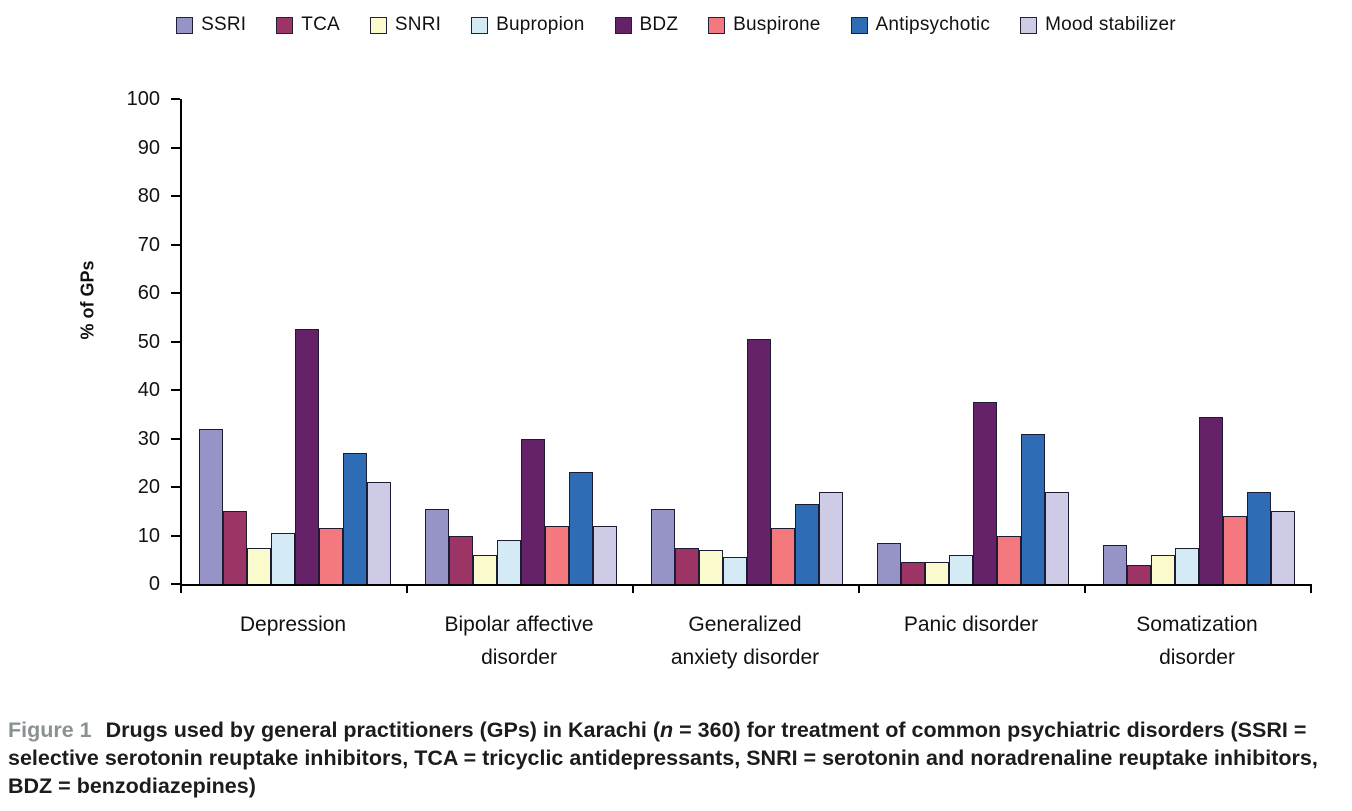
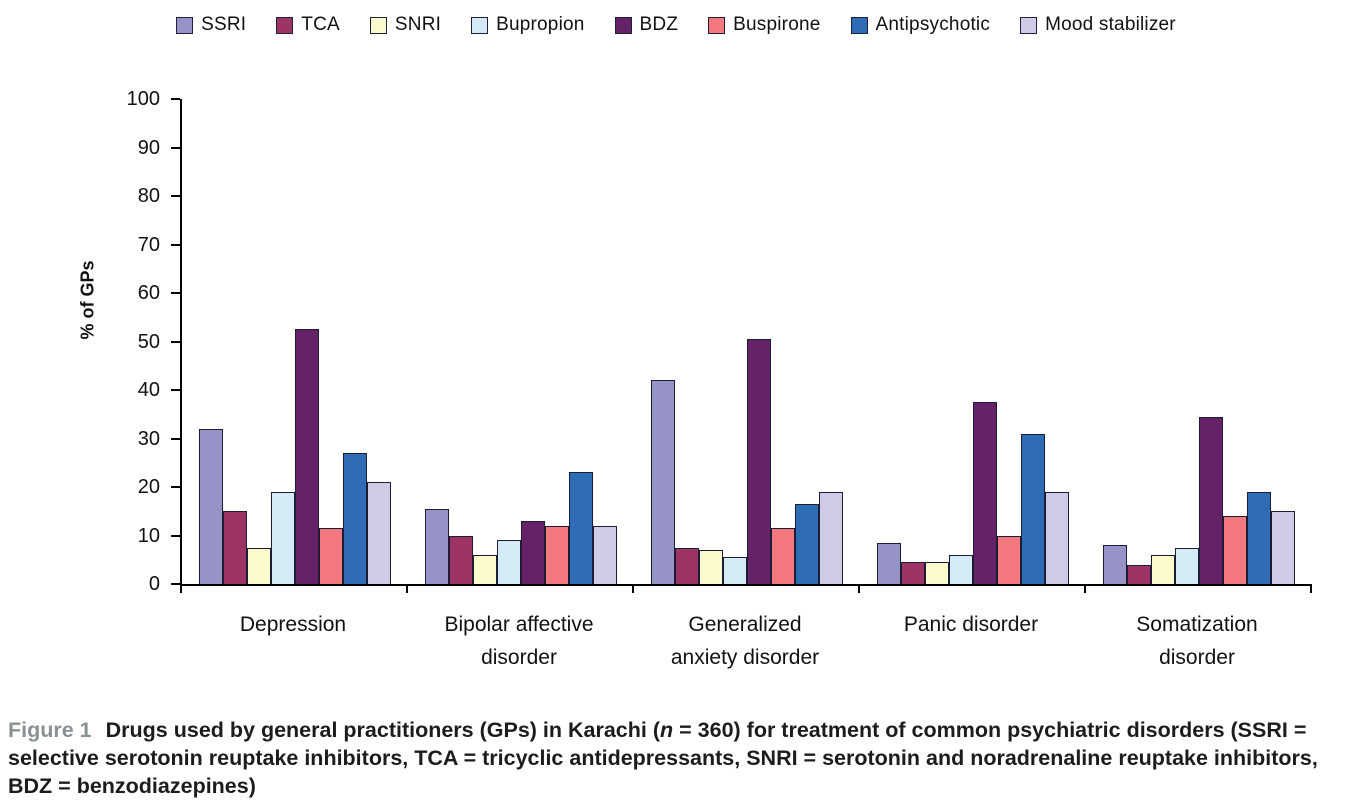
Bupropion/Depression: 10 -> 19
BDZ/Bipolar affective disorder: 30 -> 13
SSRI/Generalized anxiety disorder: 16 -> 42
